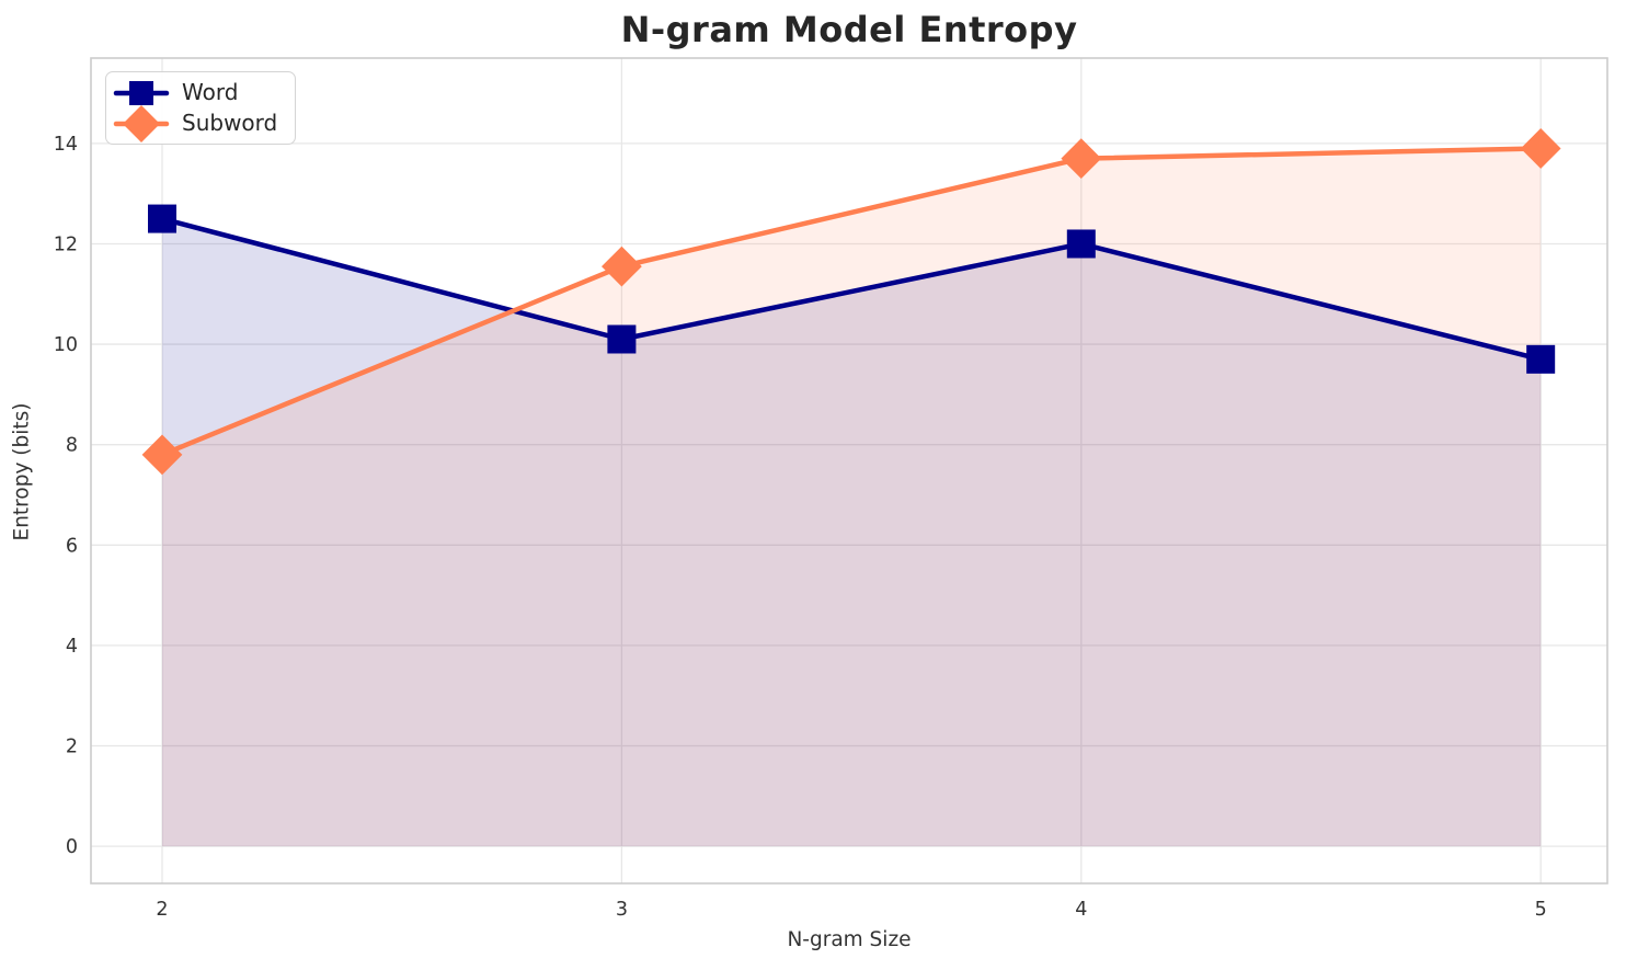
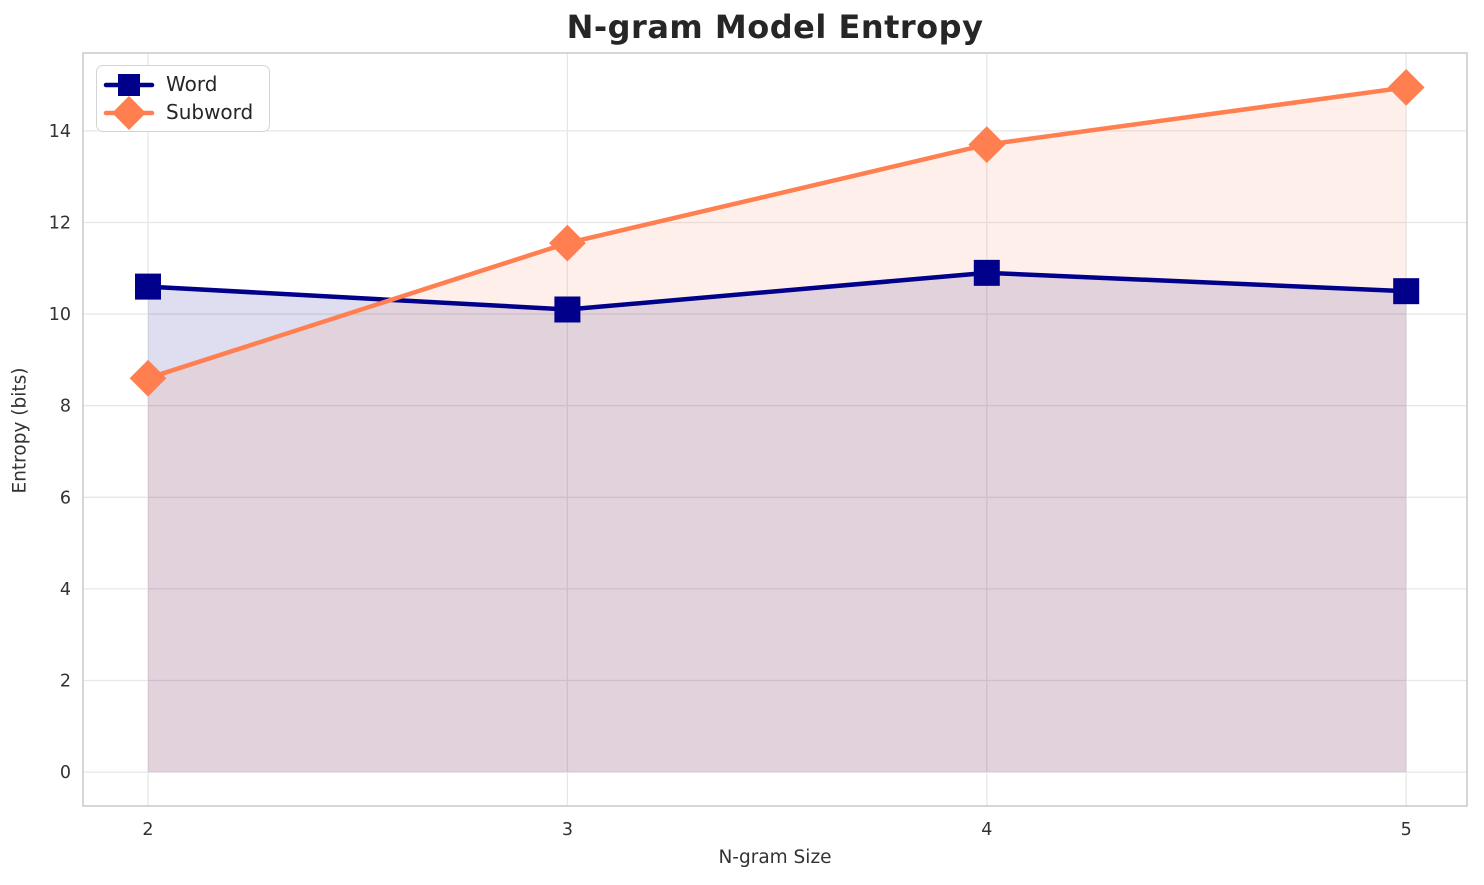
Word/2: 12.5 -> 10.6
Subword/2: 7.8 -> 8.6
Word/4: 12.0 -> 10.9
Word/5: 9.7 -> 10.5
Subword/5: 13.9 -> 14.9
